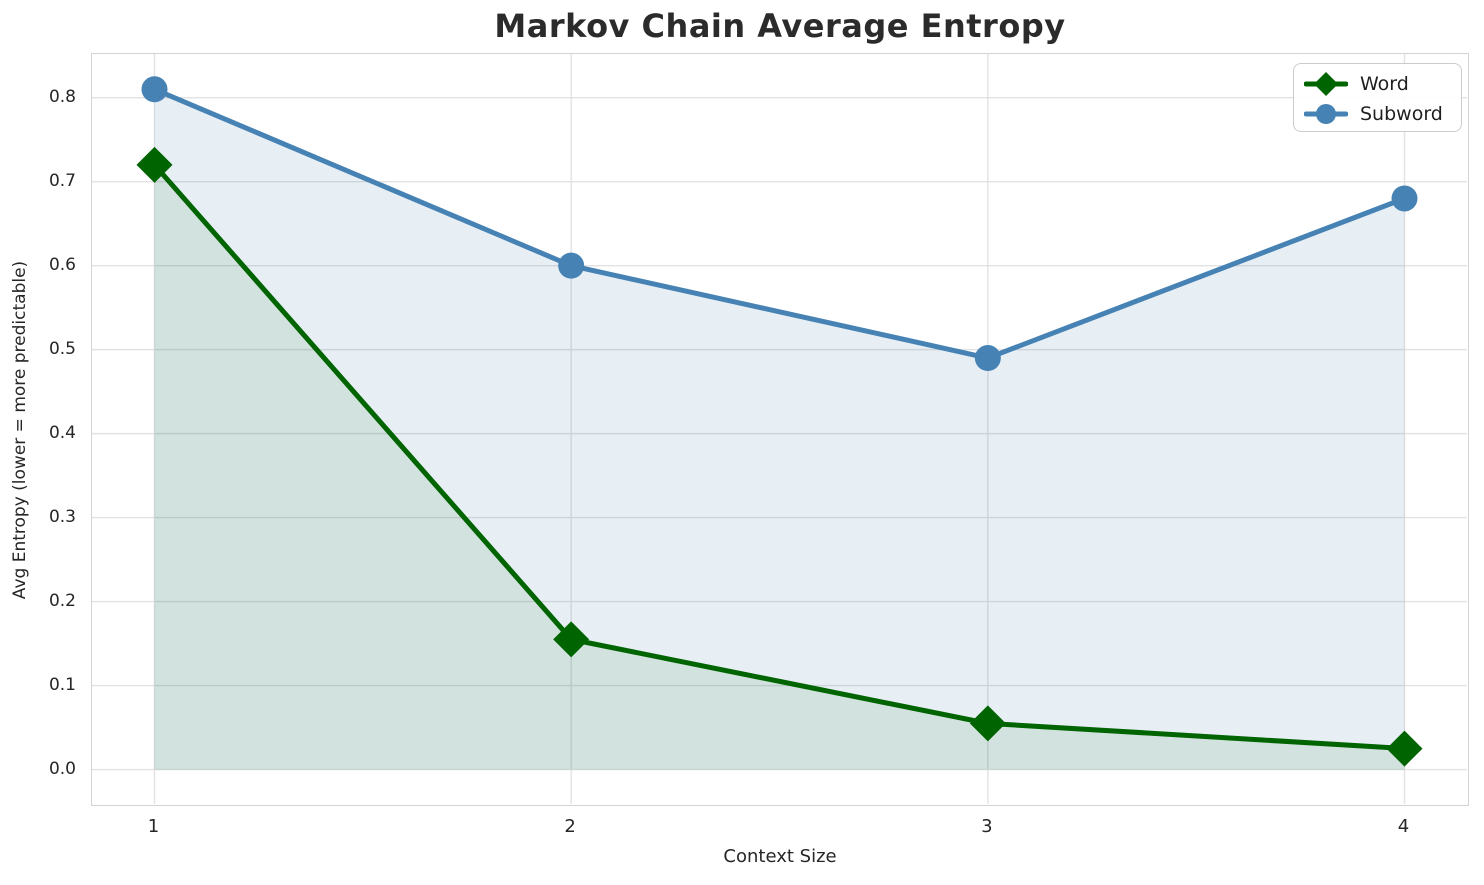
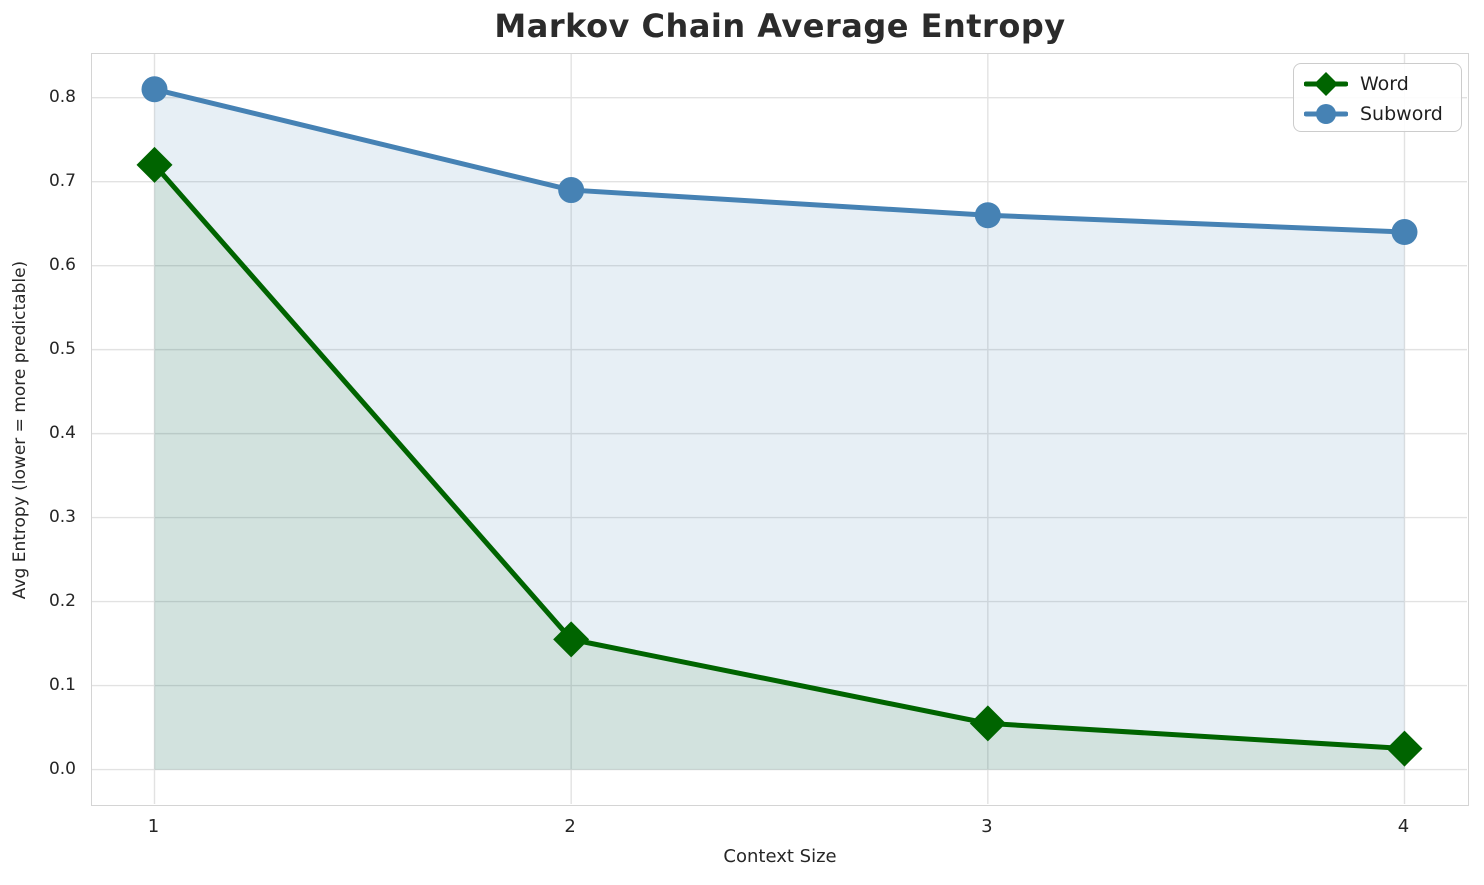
Subword/2: 0.60 -> 0.69
Subword/3: 0.49 -> 0.66
Subword/4: 0.68 -> 0.64
